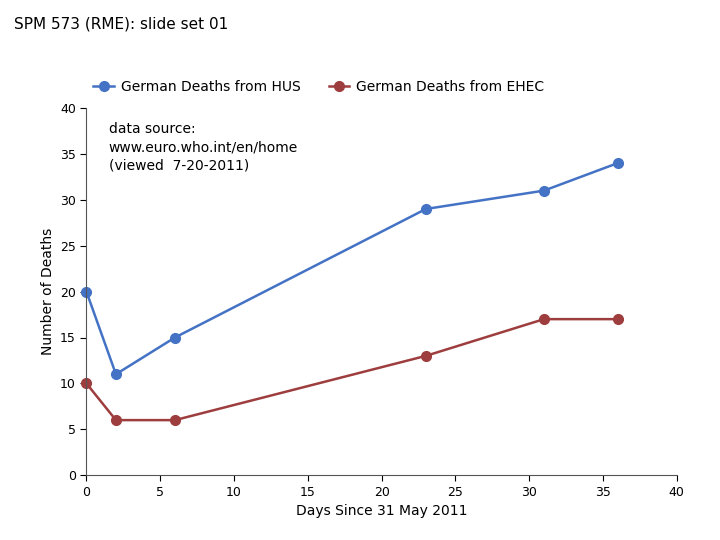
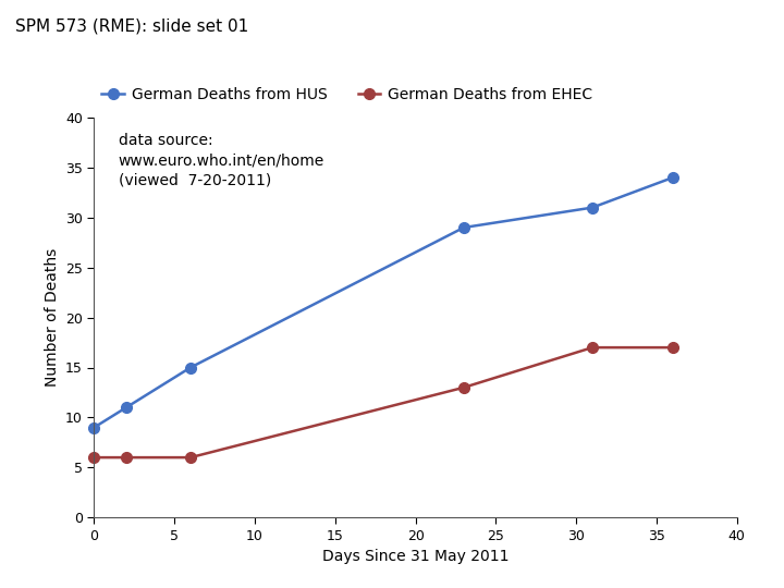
German Deaths from HUS/0: 20 -> 9
German Deaths from EHEC/0: 10 -> 6
